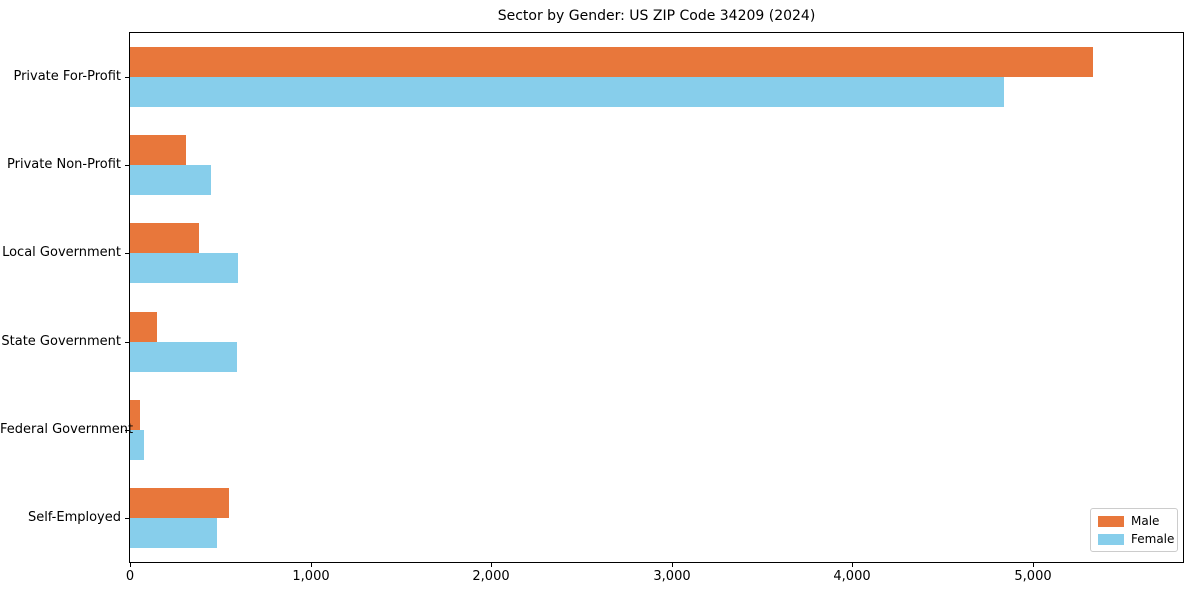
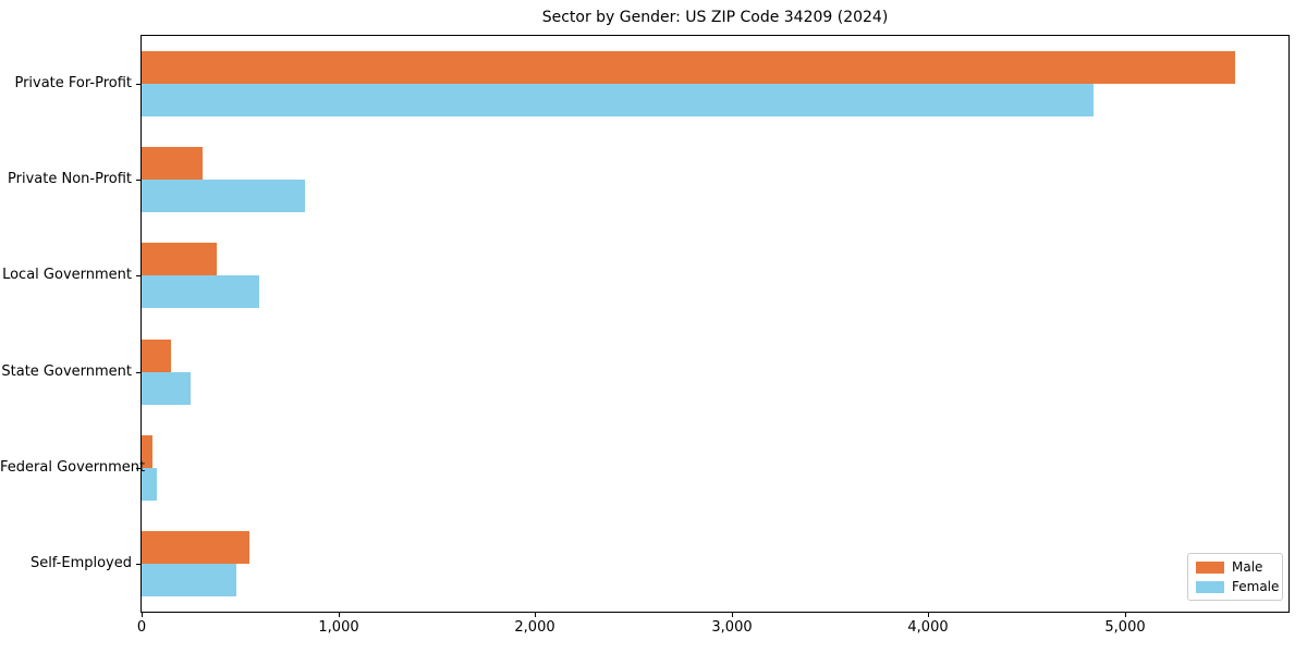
Male/Private For-Profit: 5330 -> 5560
Female/Private Non-Profit: 450 -> 830
Female/State Government: 590 -> 250
